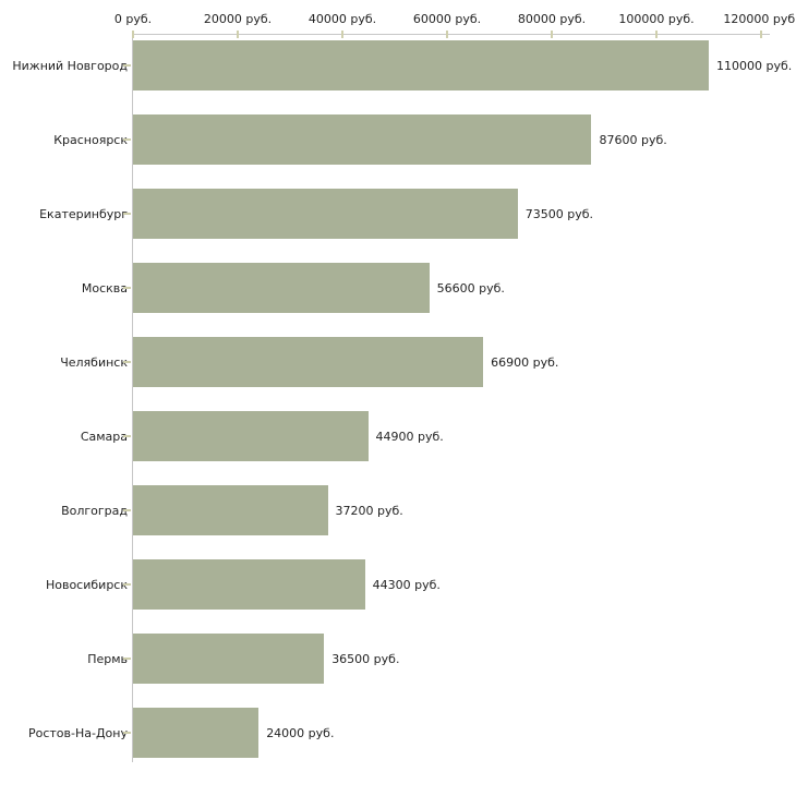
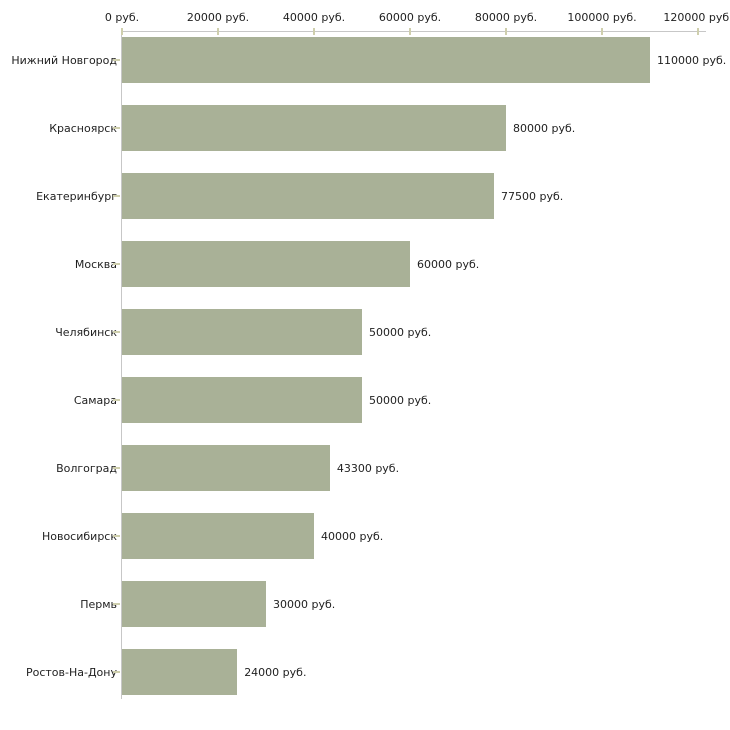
Красноярск: 87600 -> 80000
Екатеринбург: 73500 -> 77500
Москва: 56600 -> 60000
Челябинск: 66900 -> 50000
Самара: 44900 -> 50000
Волгоград: 37200 -> 43300
Новосибирск: 44300 -> 40000
Пермь: 36500 -> 30000
